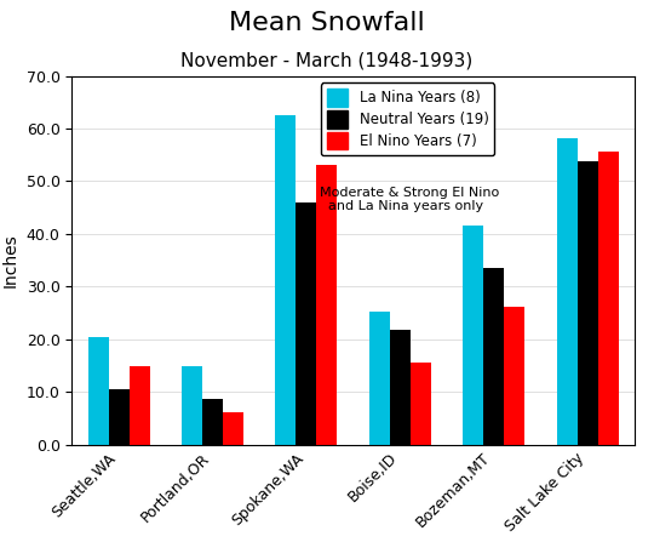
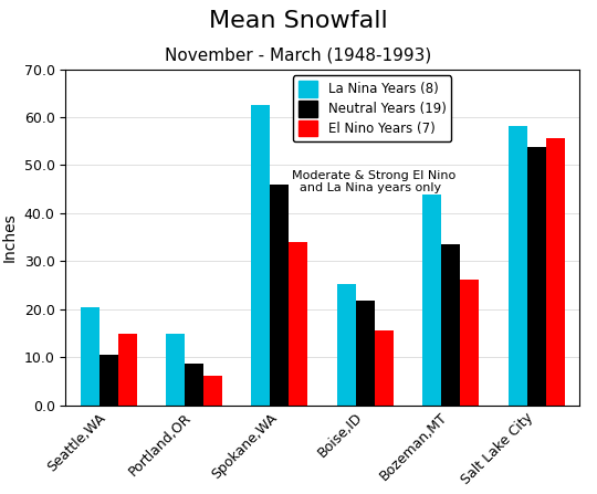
El Nino Years (7)/Spokane,WA: 53.0 -> 34.0
La Nina Years (8)/Bozeman,MT: 41.5 -> 43.8
